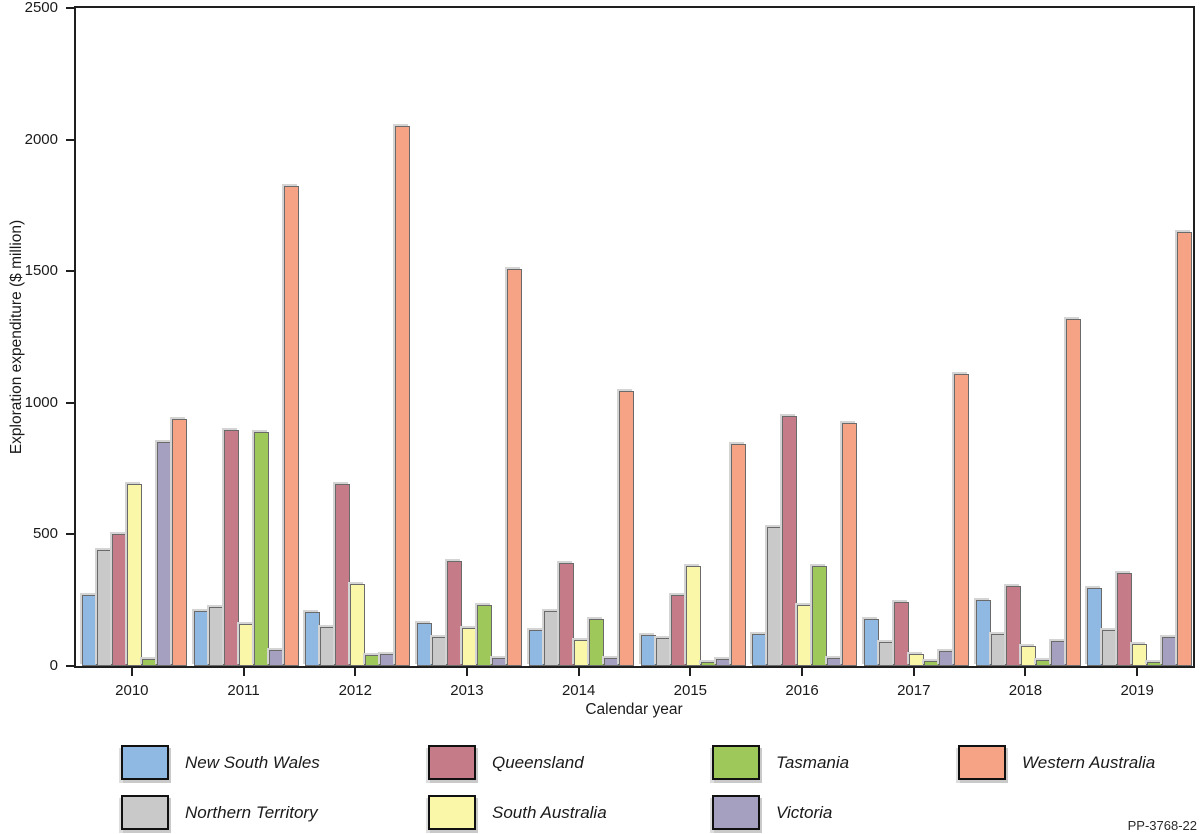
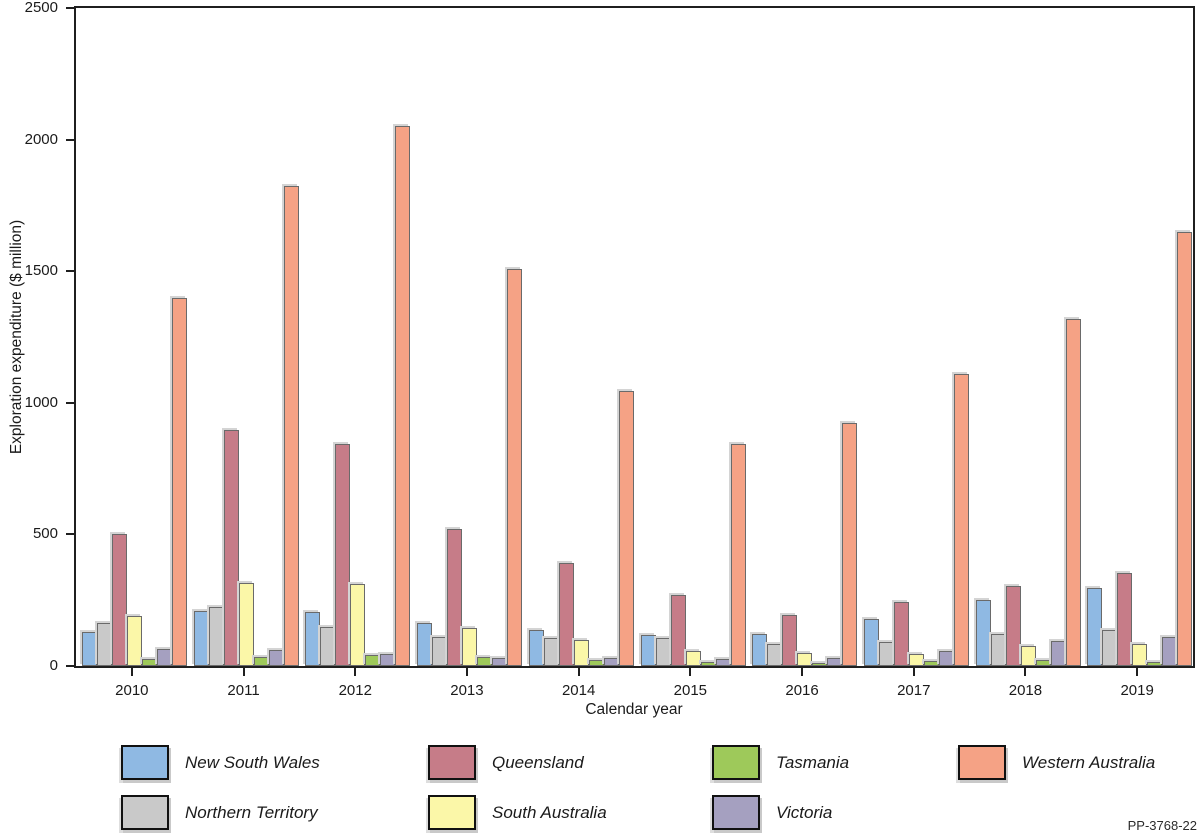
New South Wales/2010: 270 -> 130
Northern Territory/2010: 440 -> 160
South Australia/2010: 690 -> 190
Victoria/2010: 850 -> 60
Western Australia/2010: 940 -> 1400
South Australia/2011: 160 -> 320
Tasmania/2011: 890 -> 40
Queensland/2012: 690 -> 840
Queensland/2013: 400 -> 520
Tasmania/2013: 230 -> 40
Northern Territory/2014: 210 -> 100
Tasmania/2014: 180 -> 20
South Australia/2015: 380 -> 60
Northern Territory/2016: 530 -> 80
Queensland/2016: 950 -> 200
South Australia/2016: 230 -> 50
Tasmania/2016: 380 -> 10
